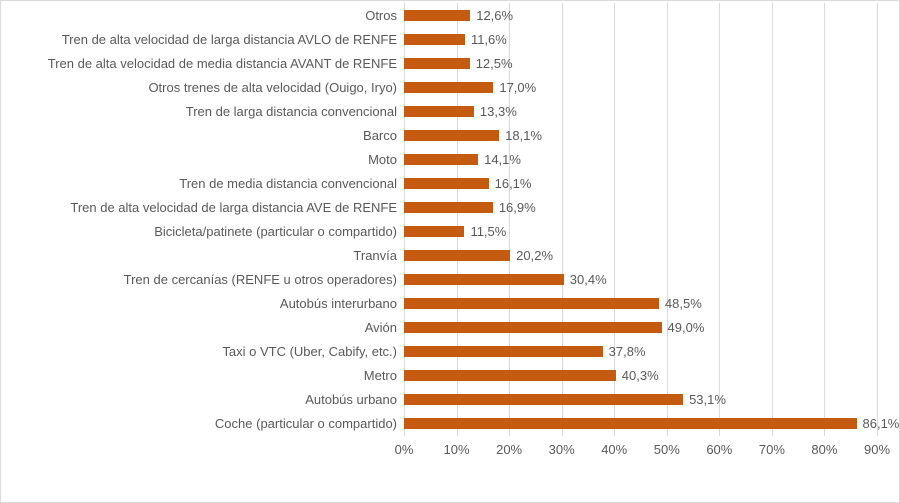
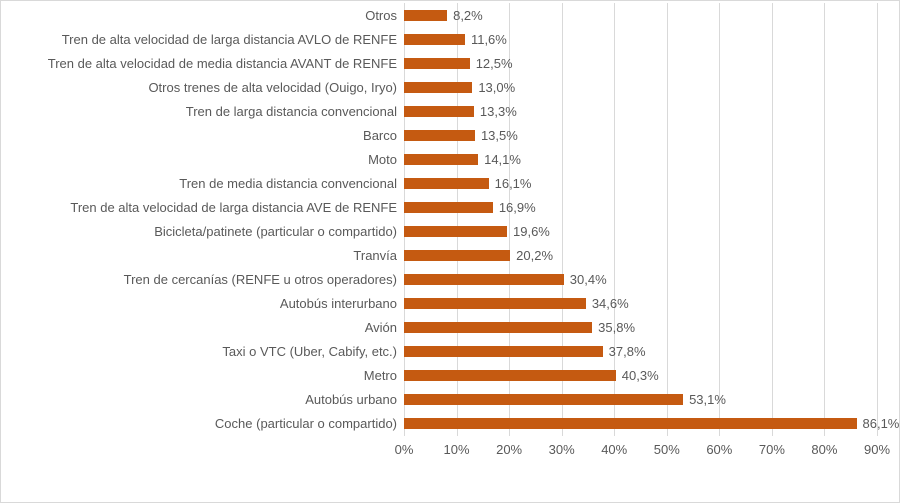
Otros: 12,6% -> 8,2%
Otros trenes de alta velocidad (Ouigo, Iryo): 17,0% -> 13,0%
Barco: 18,1% -> 13,5%
Bicicleta/patinete (particular o compartido): 11,5% -> 19,6%
Autobús interurbano: 48,5% -> 34,6%
Avión: 49,0% -> 35,8%
